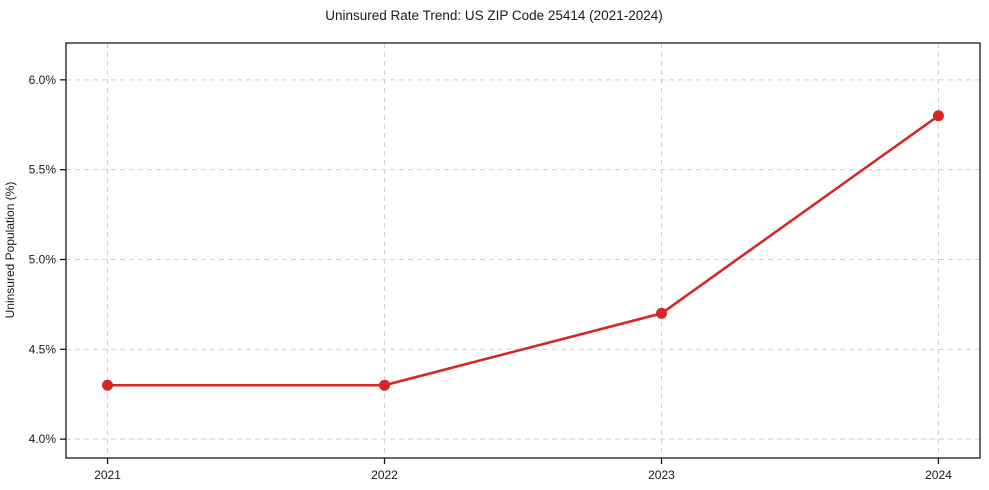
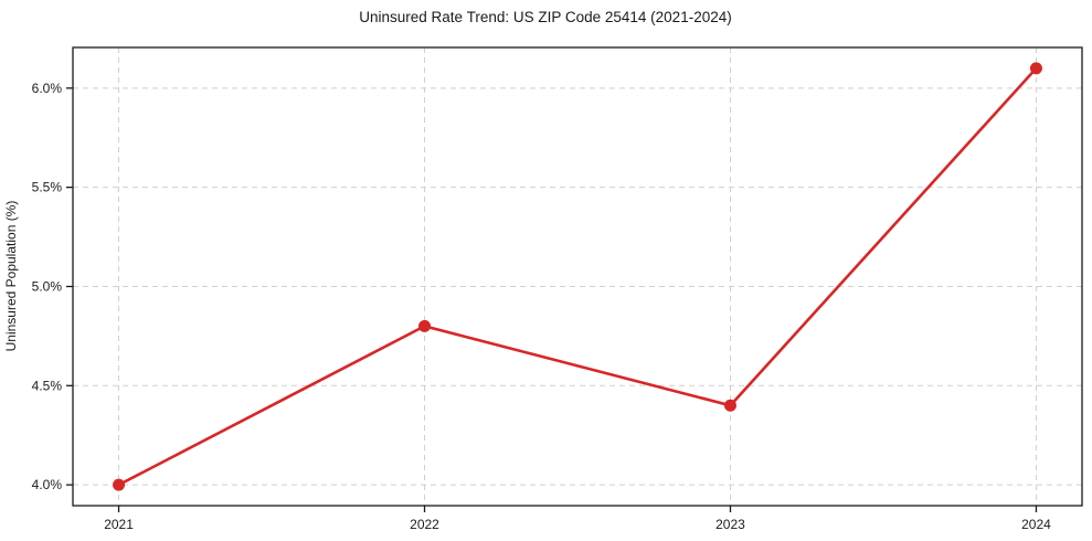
2021: 4.3% -> 4.0%
2022: 4.3% -> 4.8%
2023: 4.7% -> 4.4%
2024: 5.8% -> 6.1%
